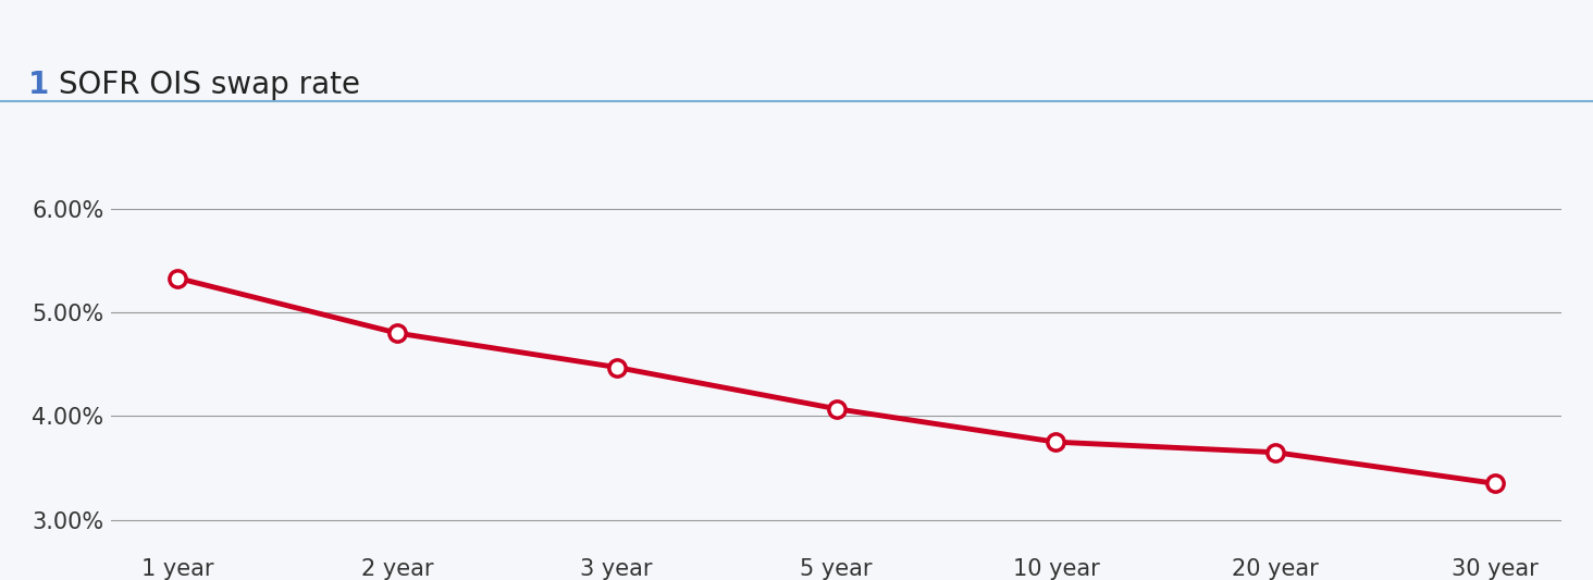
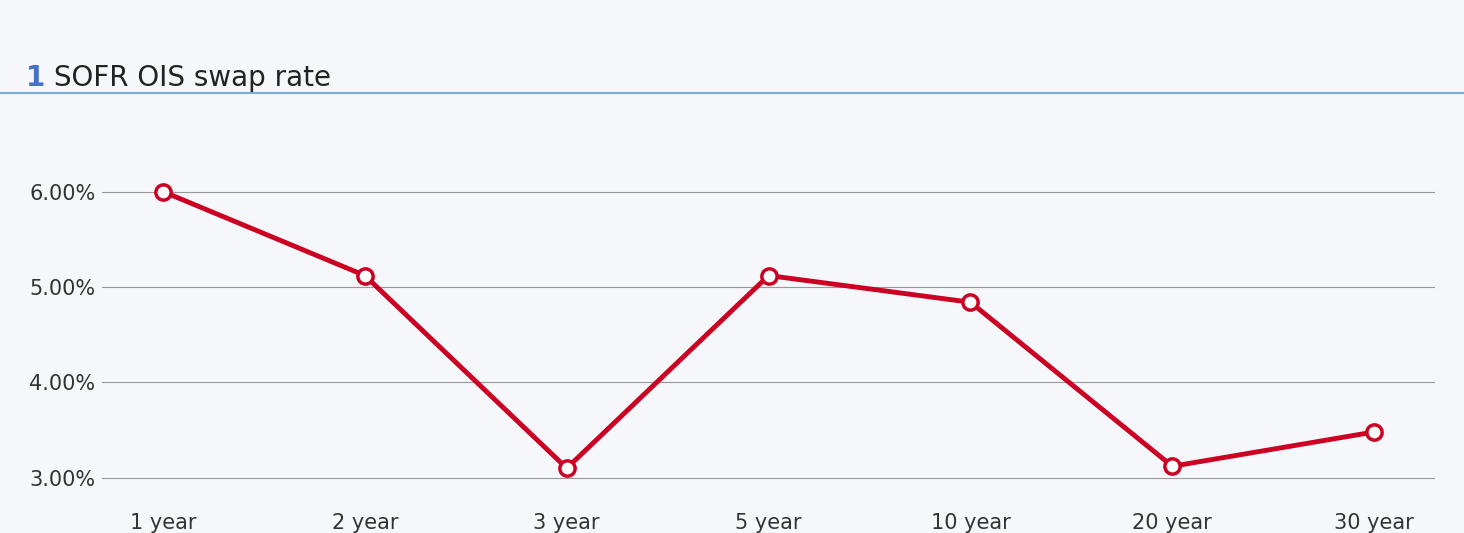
1 year: 5.33% -> 6.00%
2 year: 4.80% -> 5.12%
3 year: 4.47% -> 3.10%
5 year: 4.07% -> 5.12%
10 year: 3.75% -> 4.84%
20 year: 3.65% -> 3.12%
30 year: 3.35% -> 3.48%
